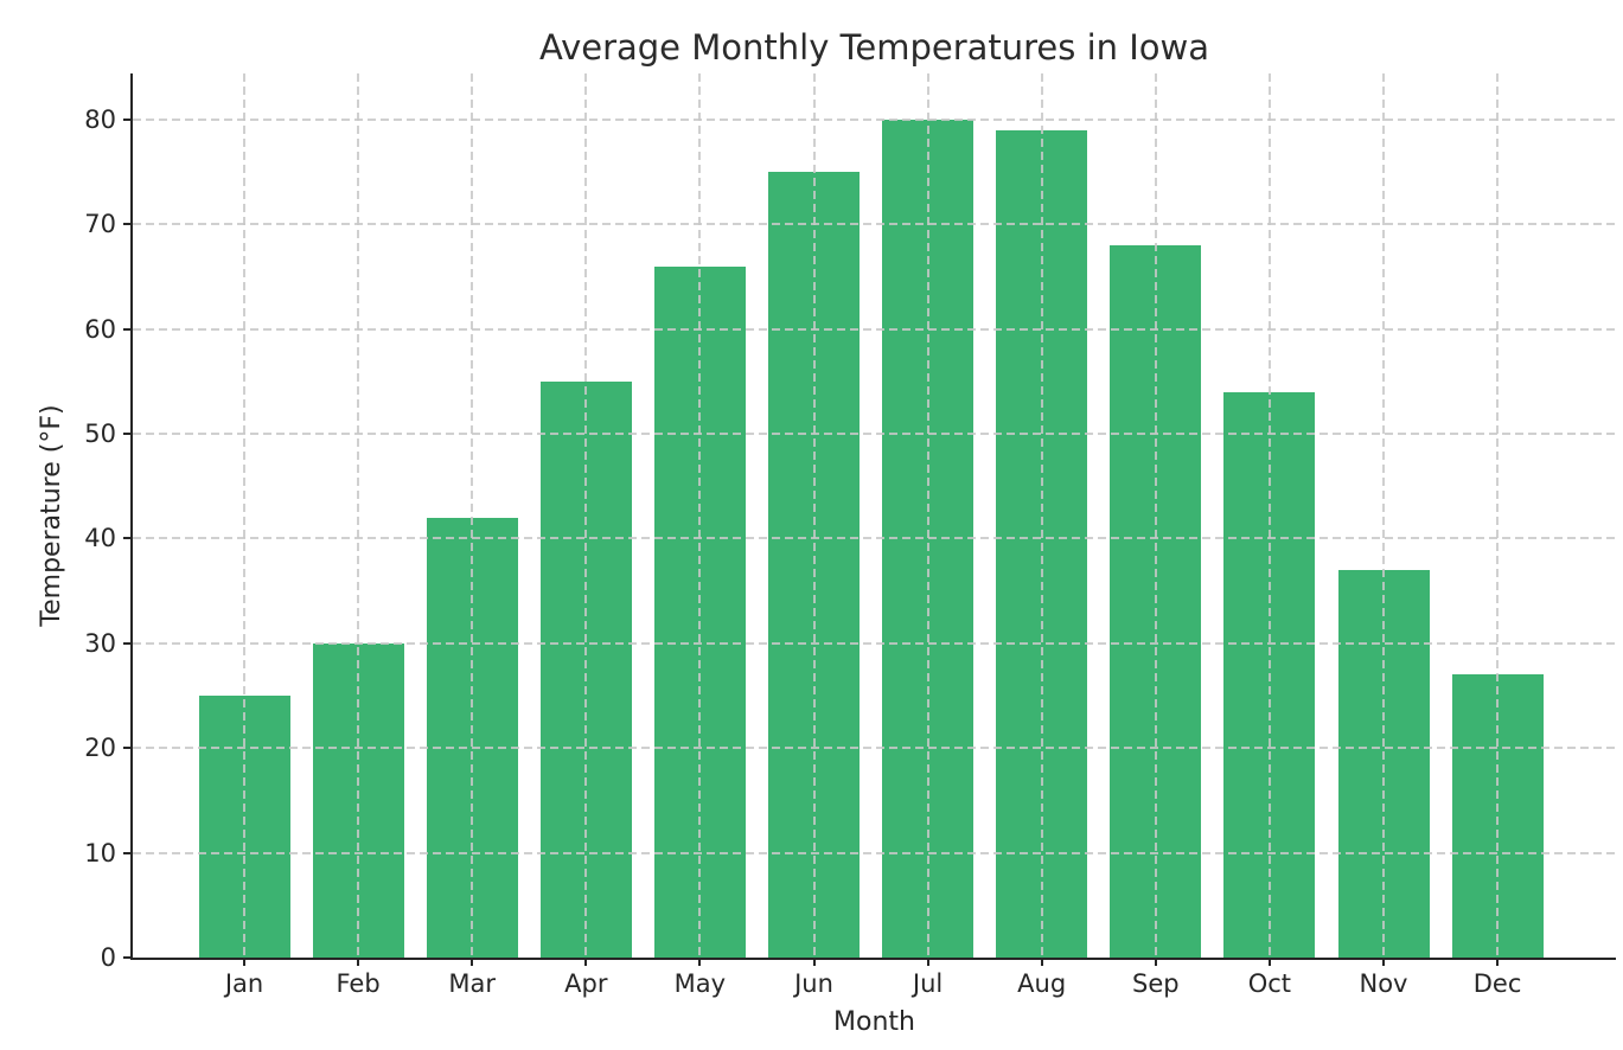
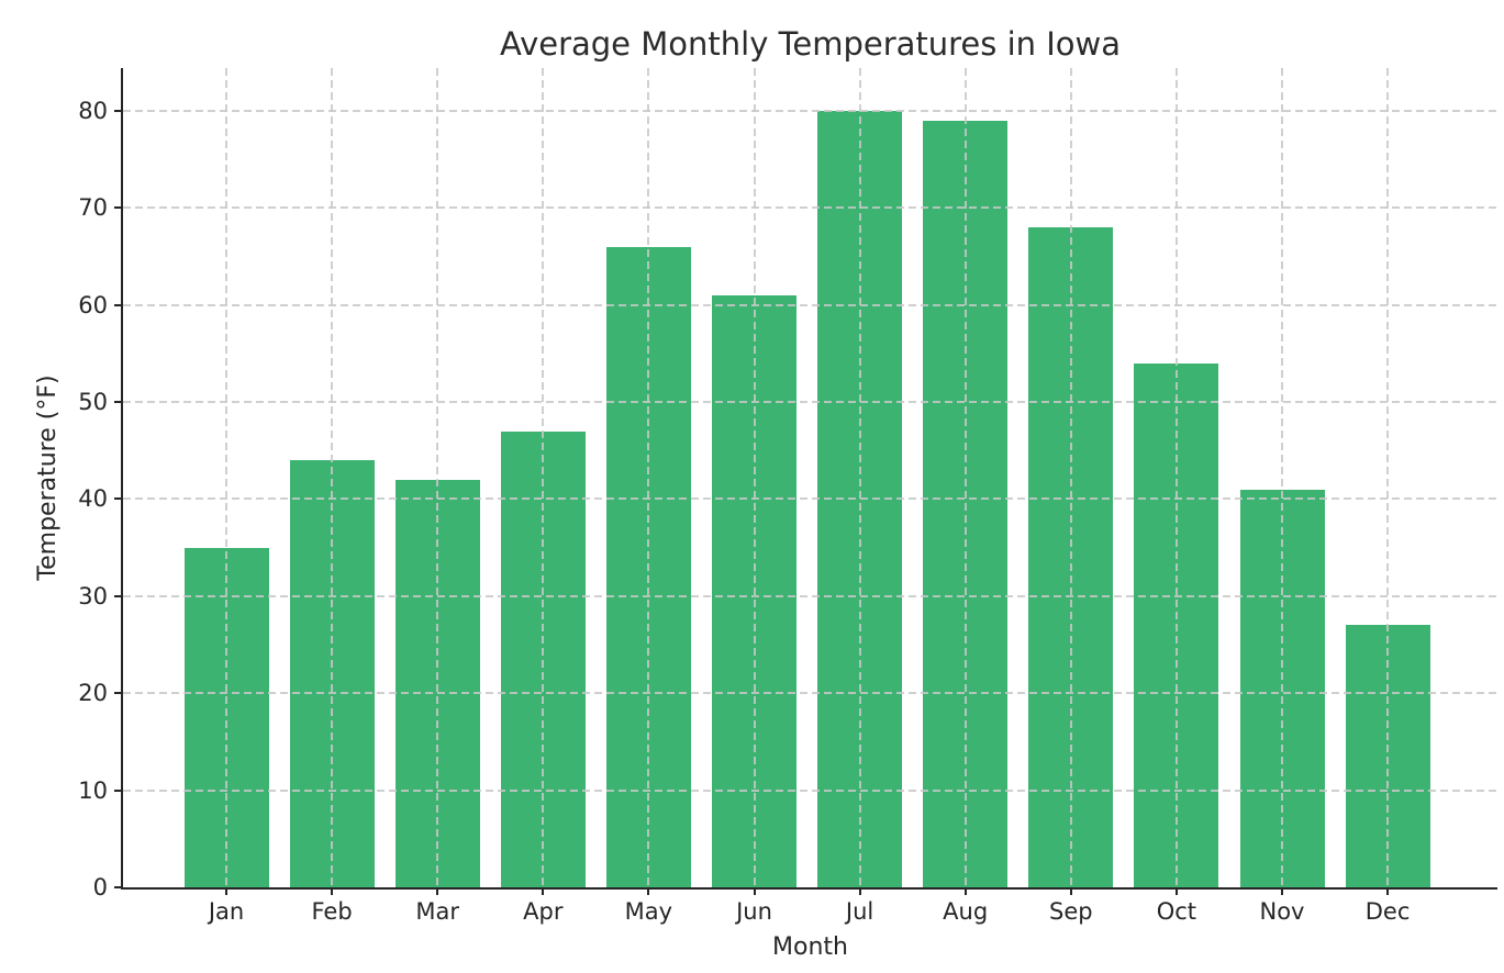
Jan: 25 -> 35
Feb: 30 -> 44
Apr: 55 -> 47
Jun: 75 -> 61
Nov: 37 -> 41
